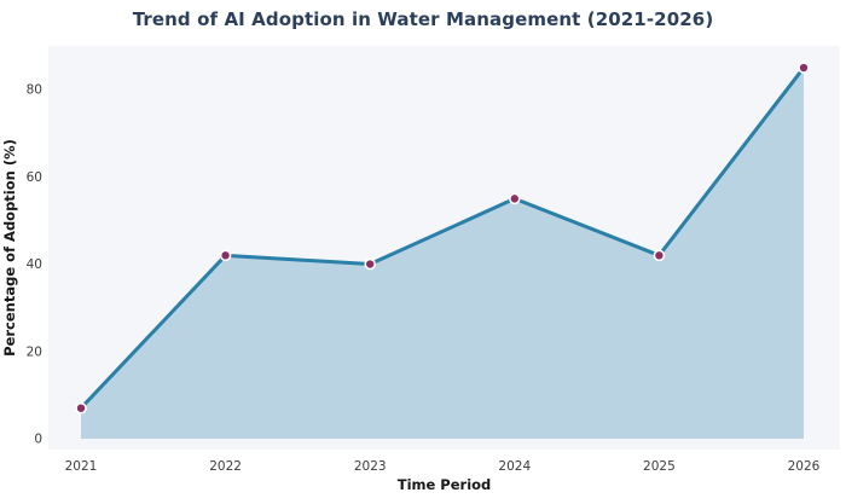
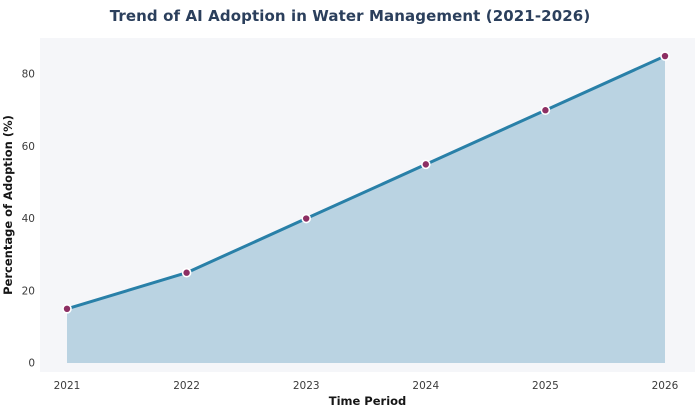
2021: 7 -> 15
2022: 42 -> 25
2025: 42 -> 70
